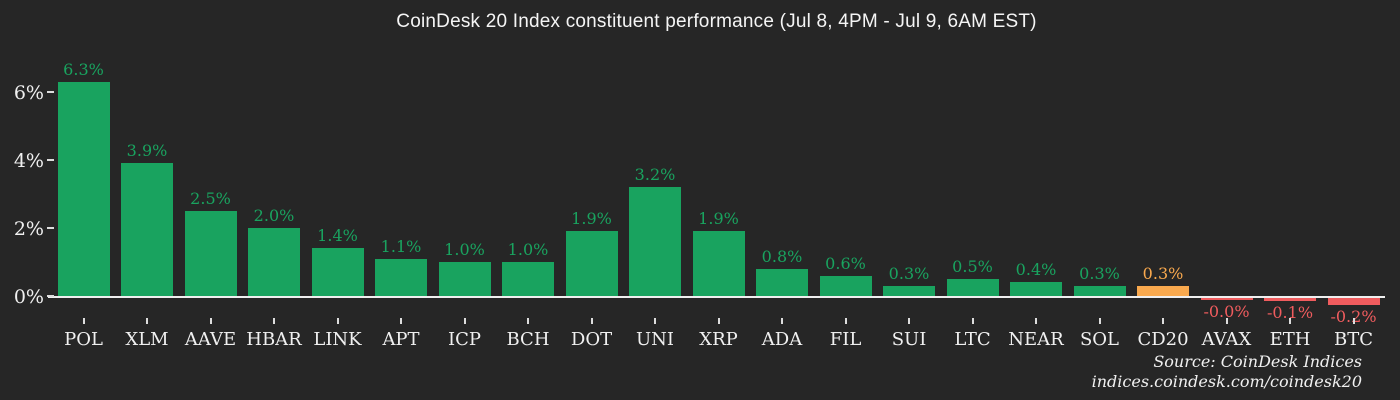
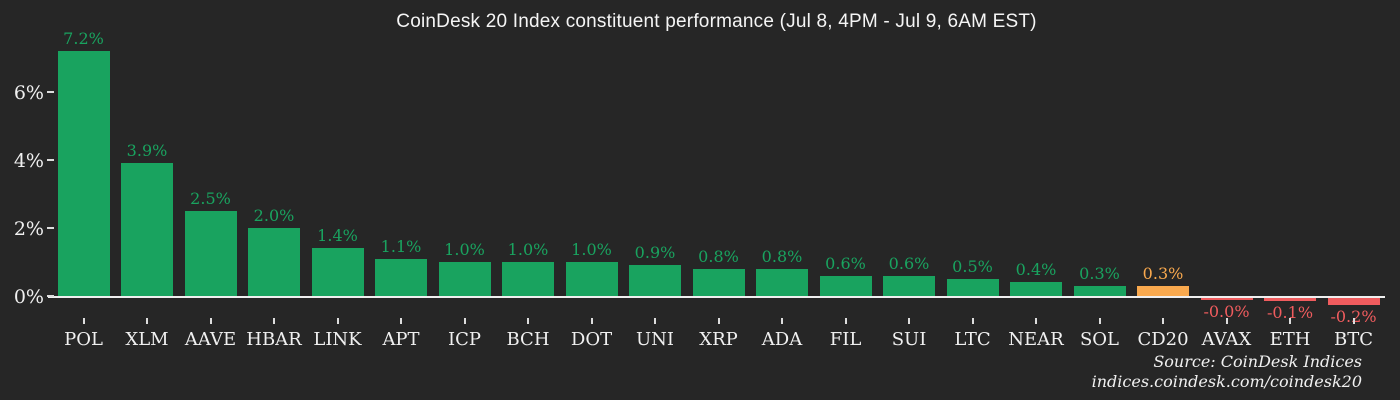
POL: 6.3% -> 7.2%
DOT: 1.9% -> 1.0%
UNI: 3.2% -> 0.9%
XRP: 1.9% -> 0.8%
SUI: 0.3% -> 0.6%
